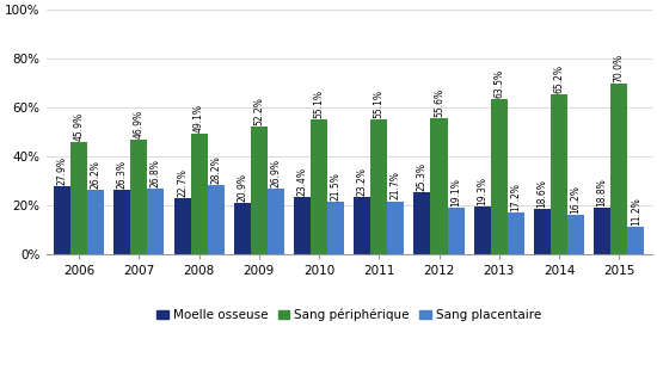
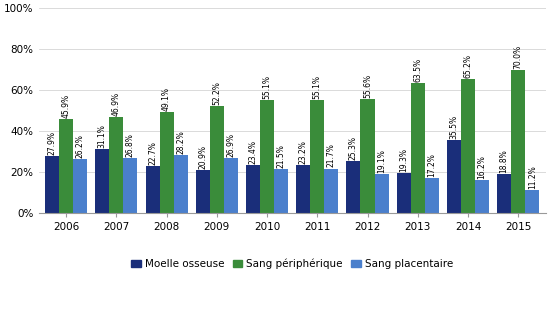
Moelle osseuse/2007: 26.3% -> 31.1%
Moelle osseuse/2014: 18.6% -> 35.5%
